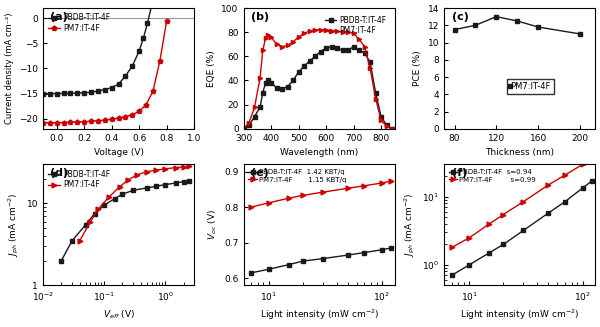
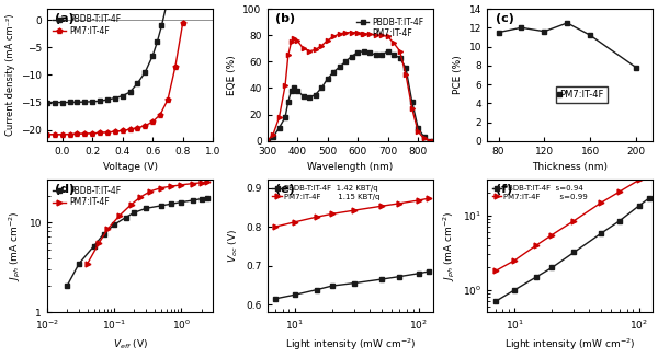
120: 13.0 -> 11.6
160: 11.8 -> 11.2
200: 11.0 -> 7.8
